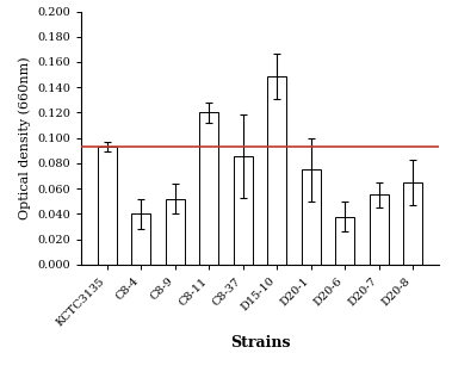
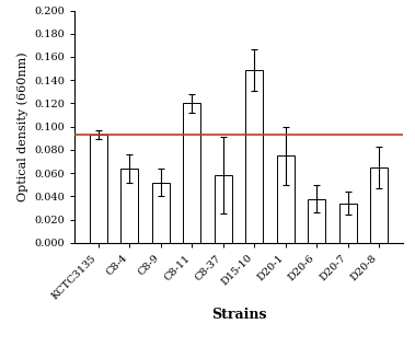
C8-4: 0.040 -> 0.064
C8-37: 0.086 -> 0.058
D20-7: 0.055 -> 0.034
